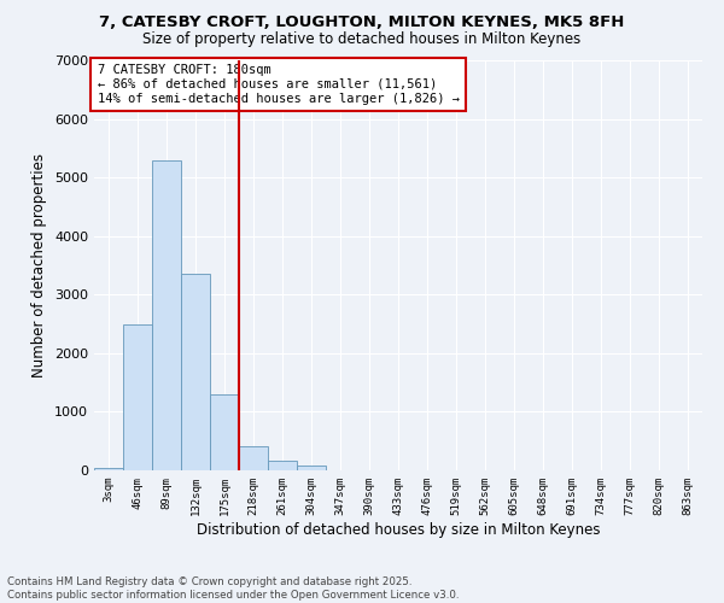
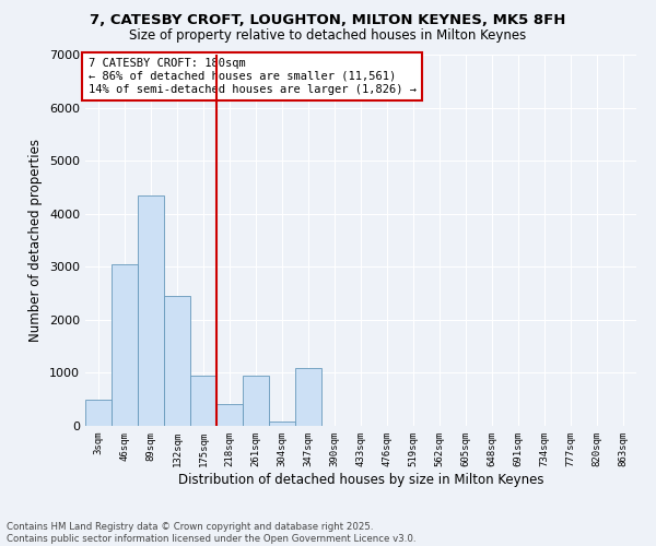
3sqm: 50 -> 500
46sqm: 2500 -> 3050
89sqm: 5300 -> 4350
132sqm: 3350 -> 2450
175sqm: 1300 -> 950
261sqm: 170 -> 950
347sqm: 0 -> 1100
